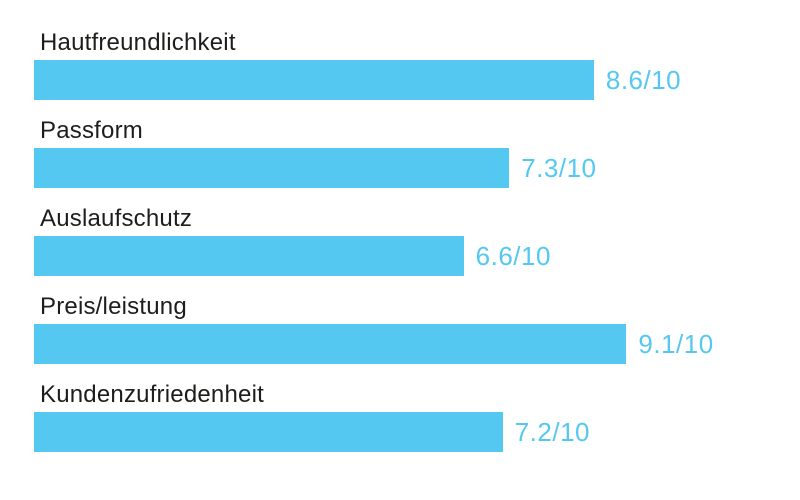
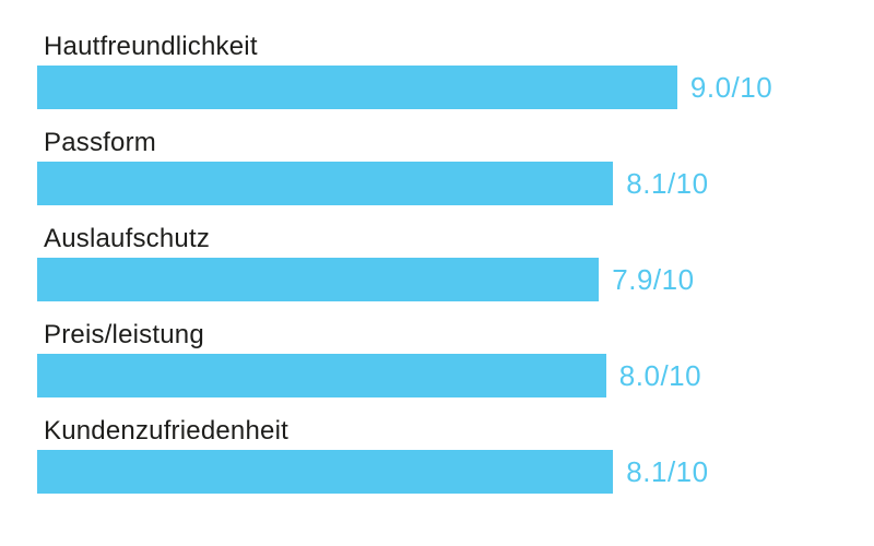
Hautfreundlichkeit: 8.6 -> 9.0
Passform: 7.3 -> 8.1
Auslaufschutz: 6.6 -> 7.9
Preis/leistung: 9.1 -> 8.0
Kundenzufriedenheit: 7.2 -> 8.1
